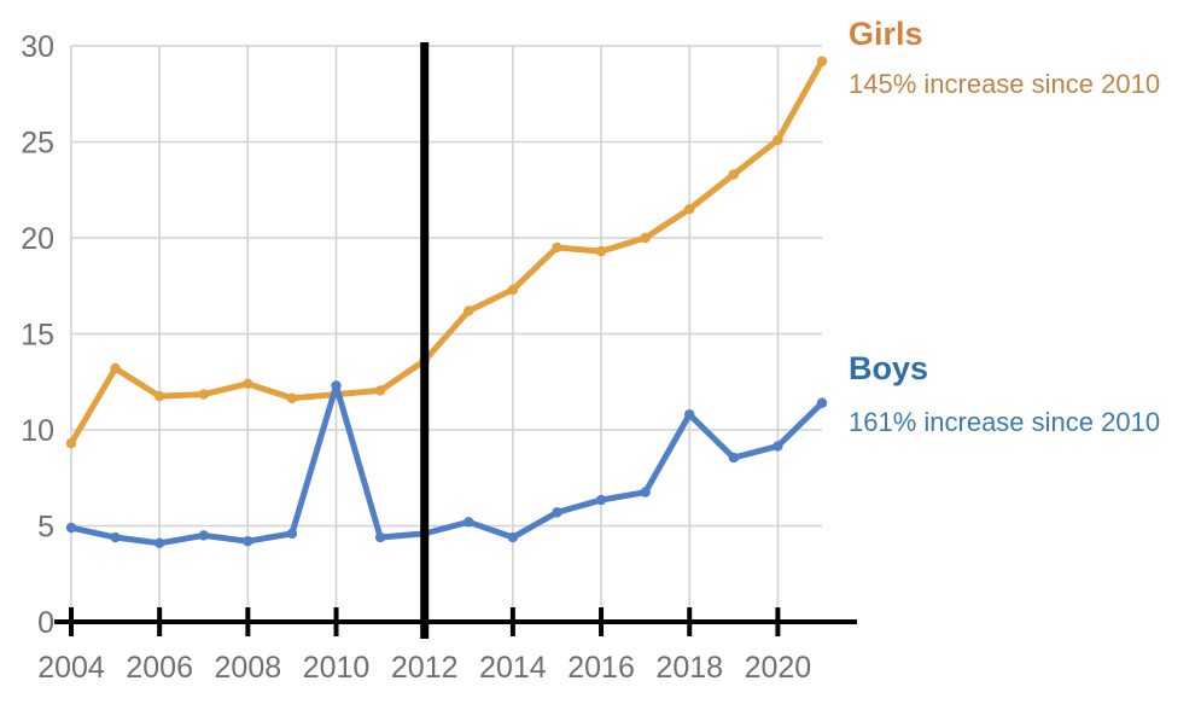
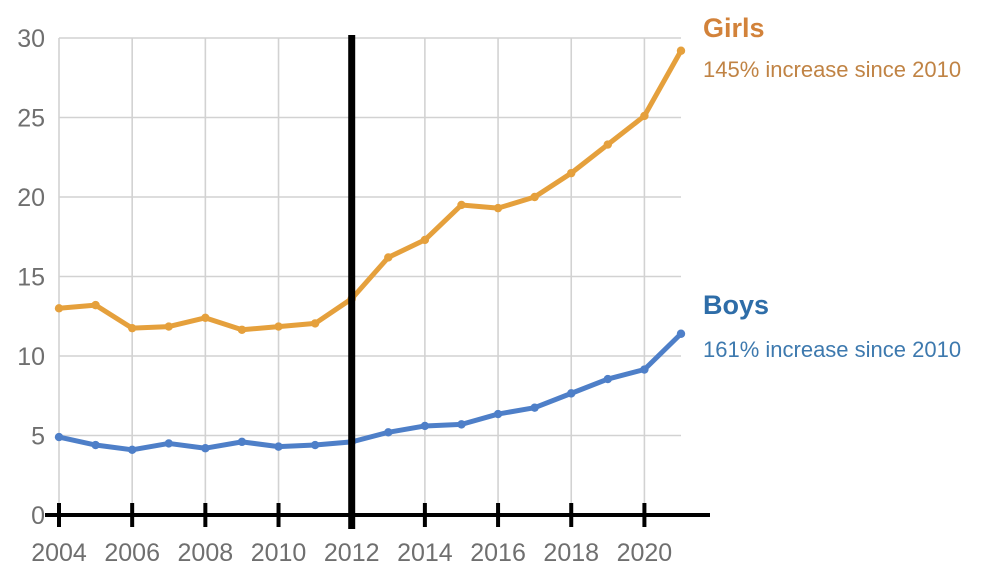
Girls/2004: 9.3 -> 13.0
Boys/2010: 12.3 -> 4.3
Boys/2014: 4.4 -> 5.6
Boys/2018: 10.8 -> 7.7
